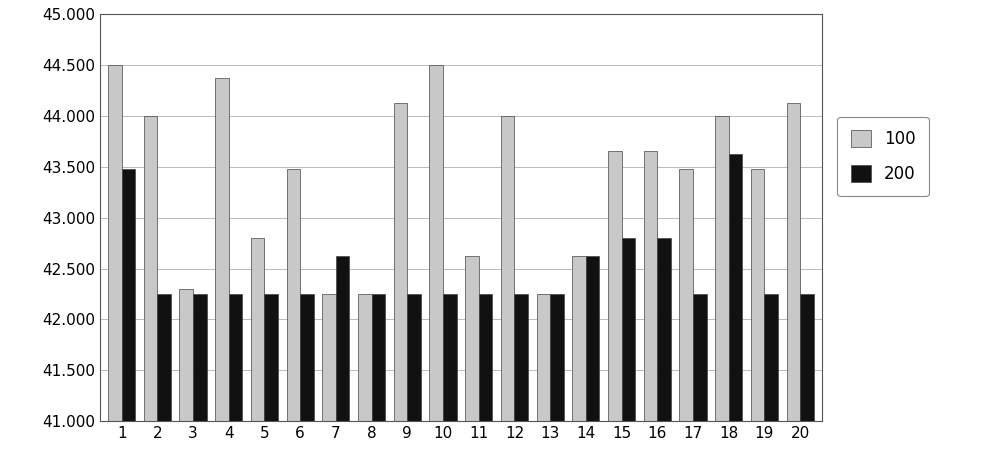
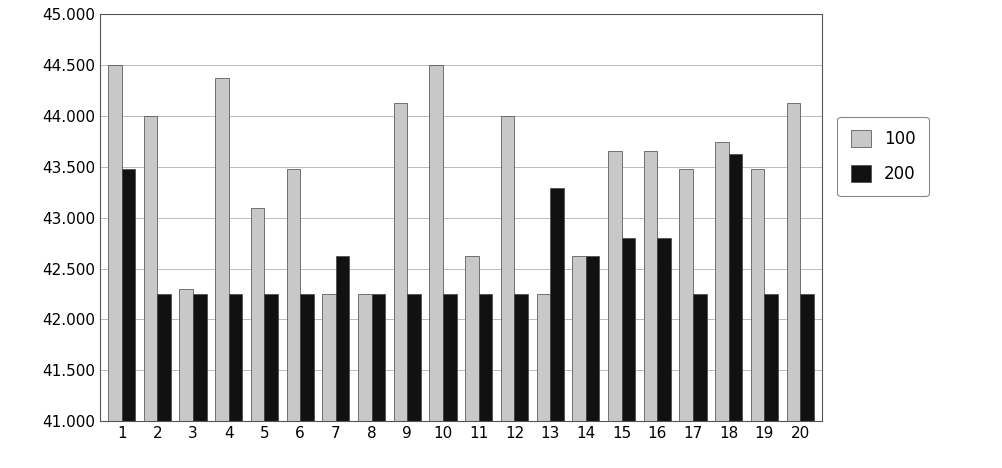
100/5: 42.80 -> 43.09
200/13: 42.25 -> 43.29
100/18: 44.00 -> 43.74
